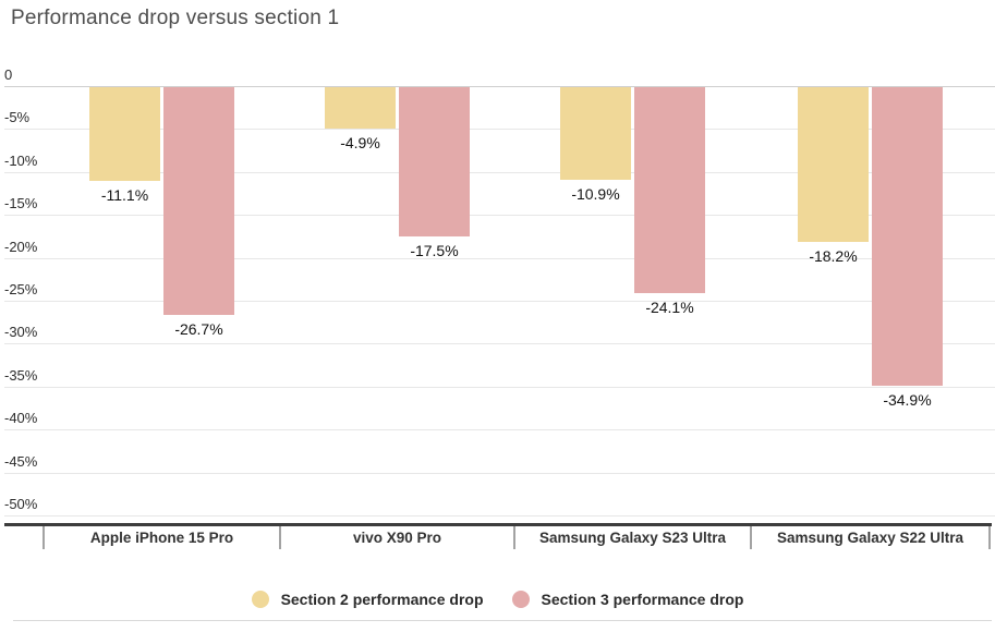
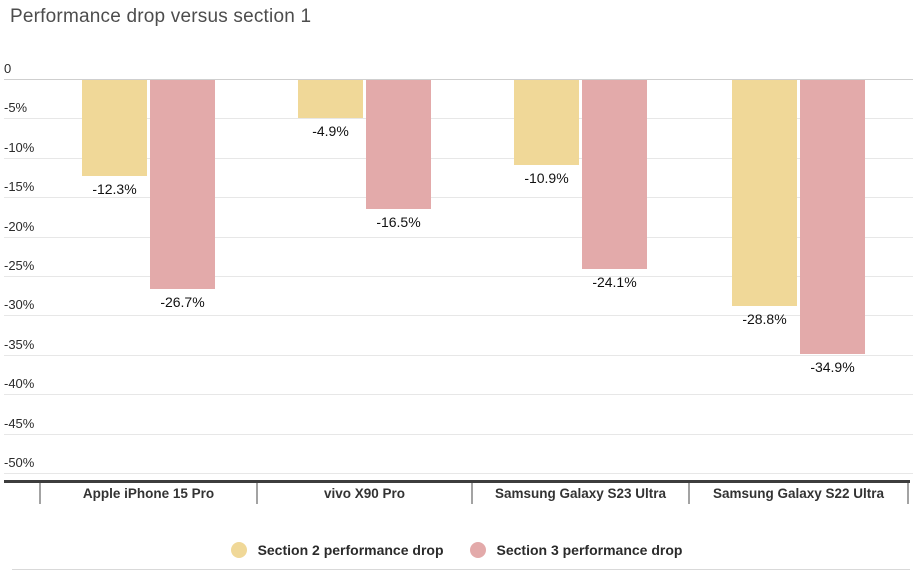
Section 2 performance drop/Apple iPhone 15 Pro: -11.1% -> -12.3%
Section 3 performance drop/vivo X90 Pro: -17.5% -> -16.5%
Section 2 performance drop/Samsung Galaxy S22 Ultra: -18.2% -> -28.8%
